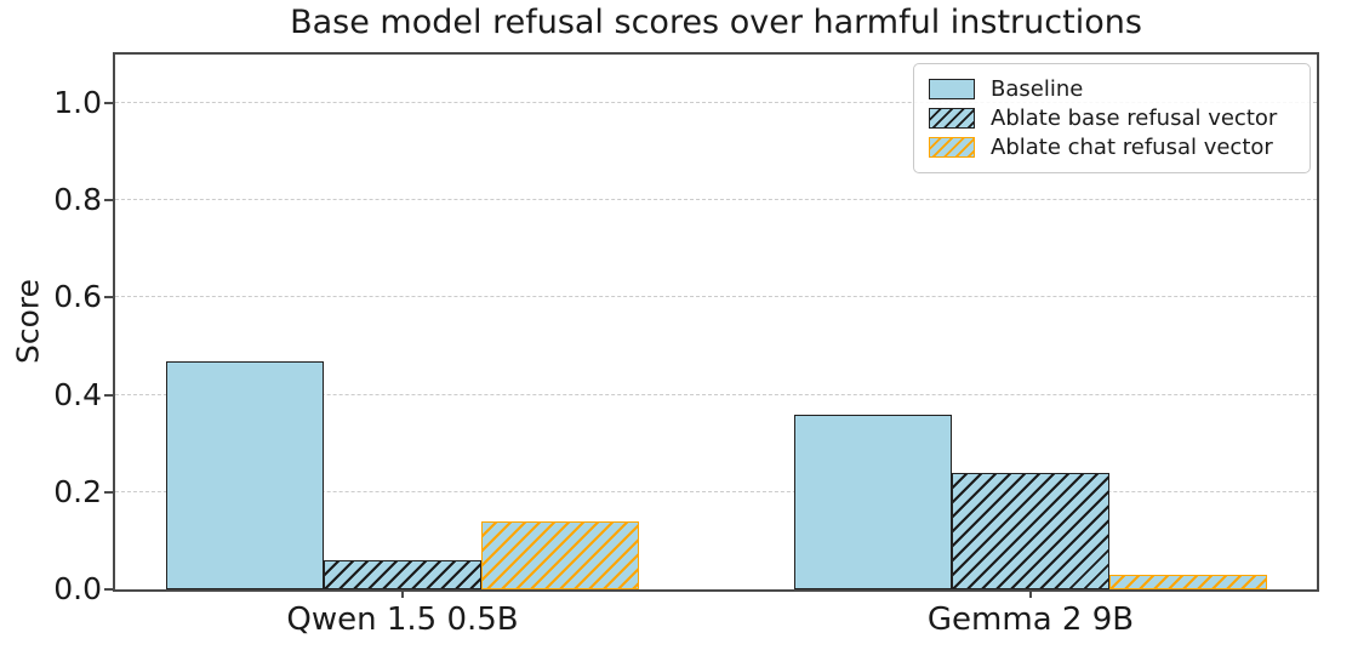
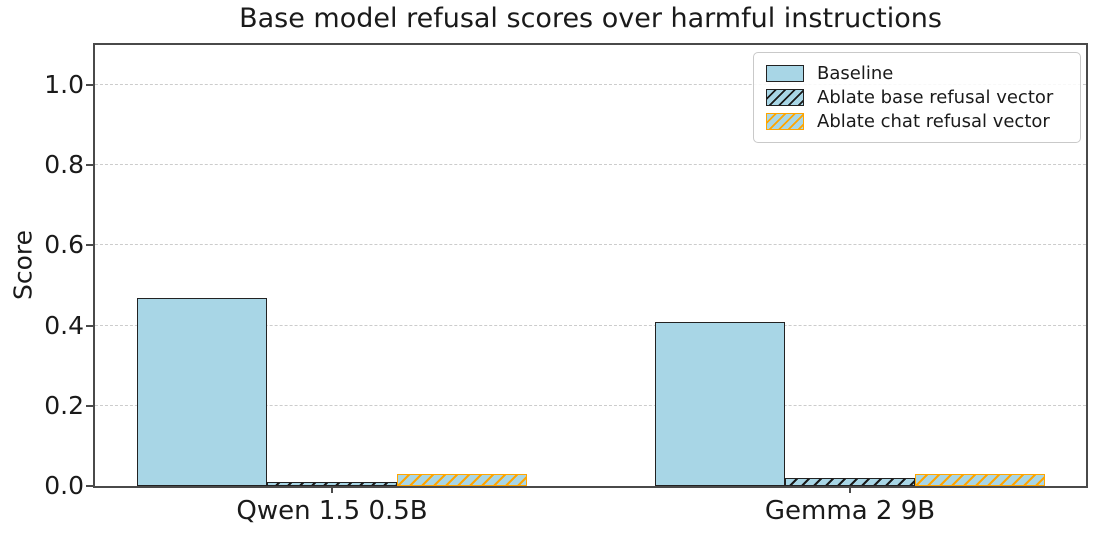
Ablate base refusal vector/Qwen 1.5 0.5B: 0.06 -> 0.01
Ablate chat refusal vector/Qwen 1.5 0.5B: 0.14 -> 0.03
Baseline/Gemma 2 9B: 0.36 -> 0.41
Ablate base refusal vector/Gemma 2 9B: 0.24 -> 0.02
